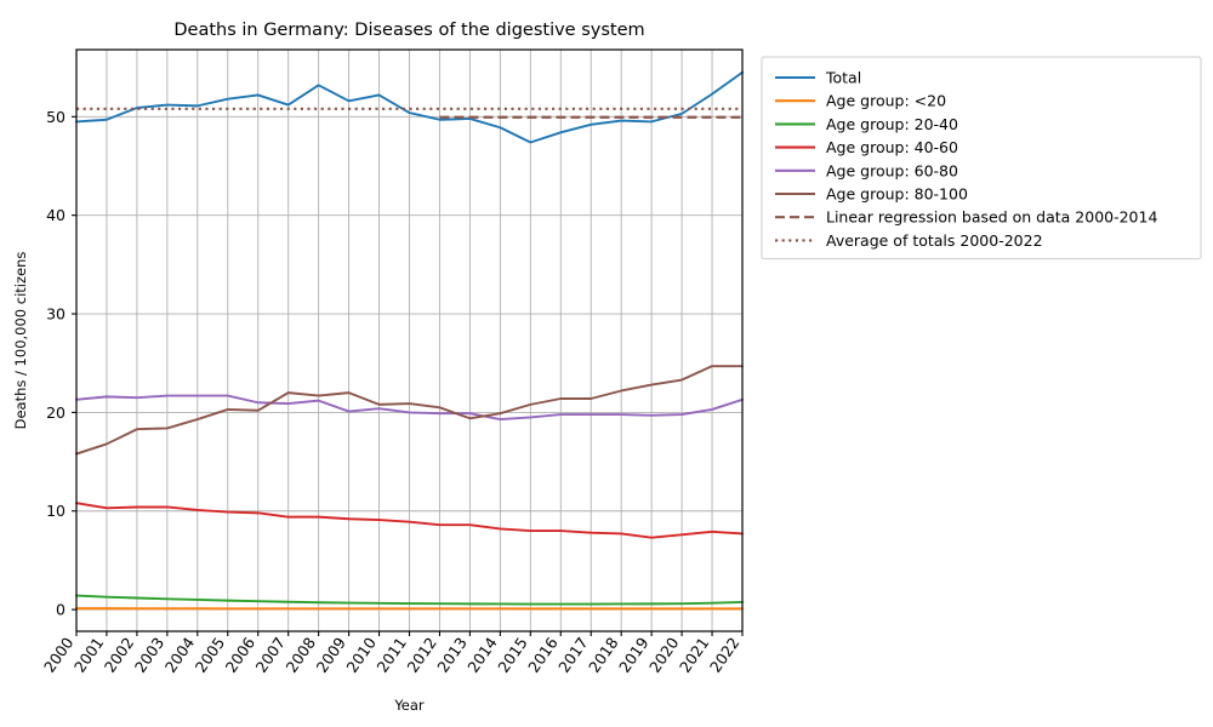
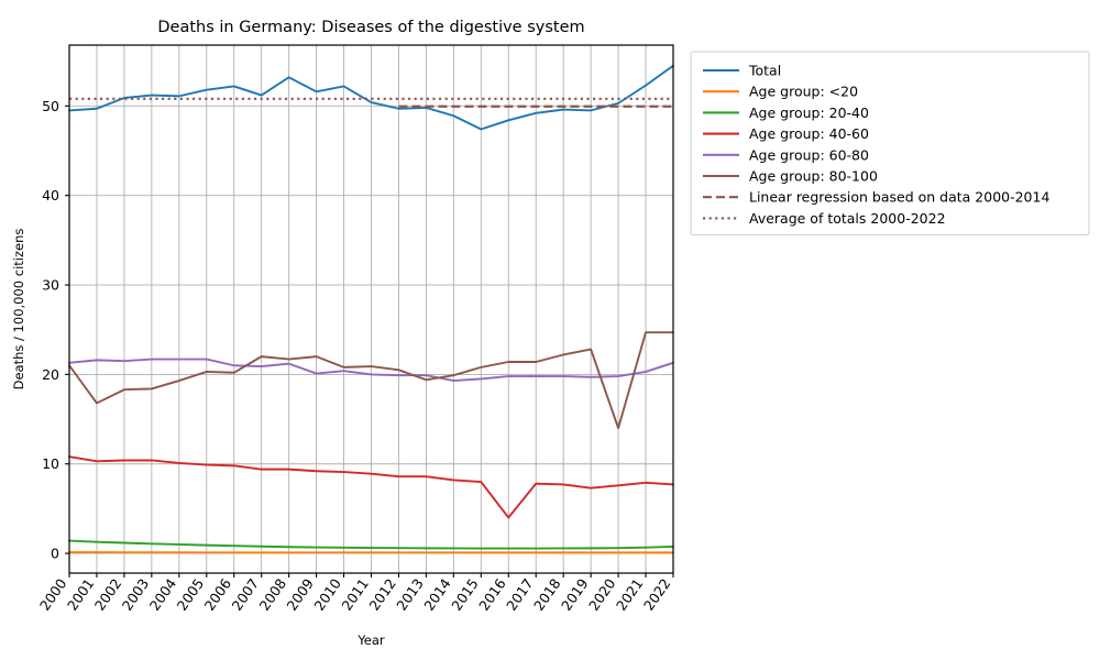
Age group: 80-100/2000: 16 -> 21
Age group: 40-60/2016: 8 -> 4
Age group: 80-100/2020: 23 -> 14
